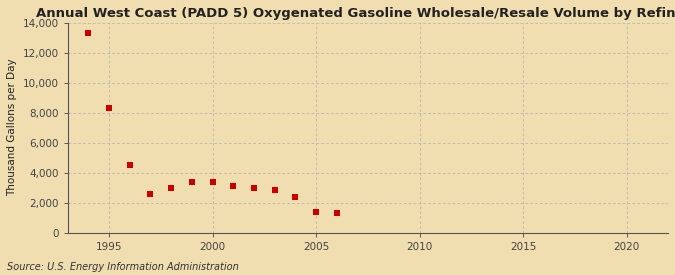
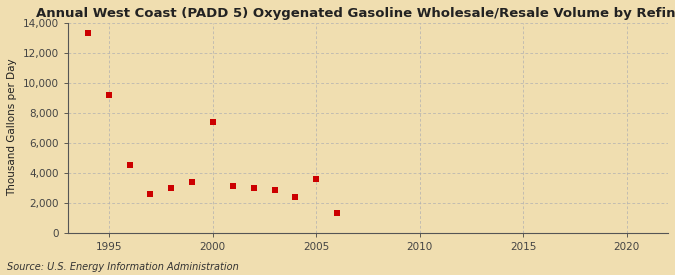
1995: 8,300 -> 9,200
2000: 3,400 -> 7,400
2005: 1,400 -> 3,600
